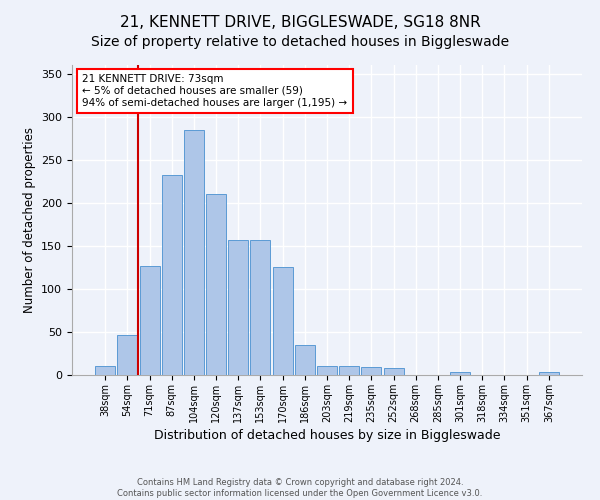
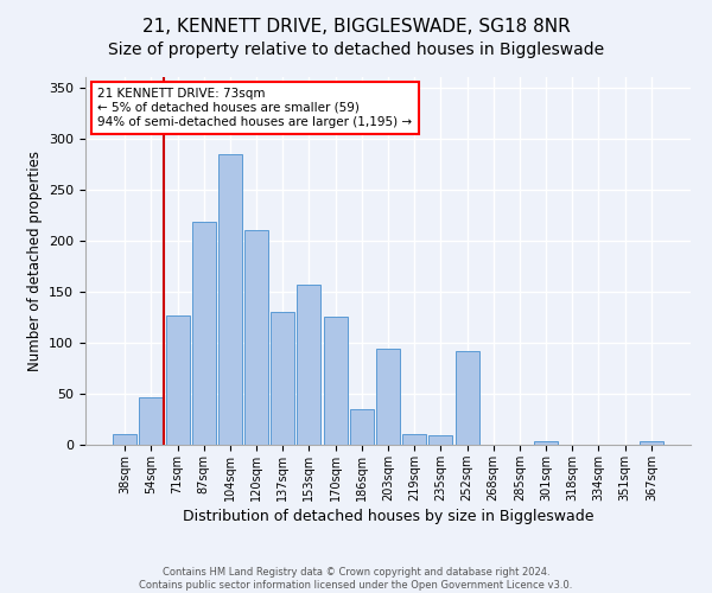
87sqm: 232 -> 218
137sqm: 157 -> 130
203sqm: 10 -> 94
252sqm: 8 -> 92
